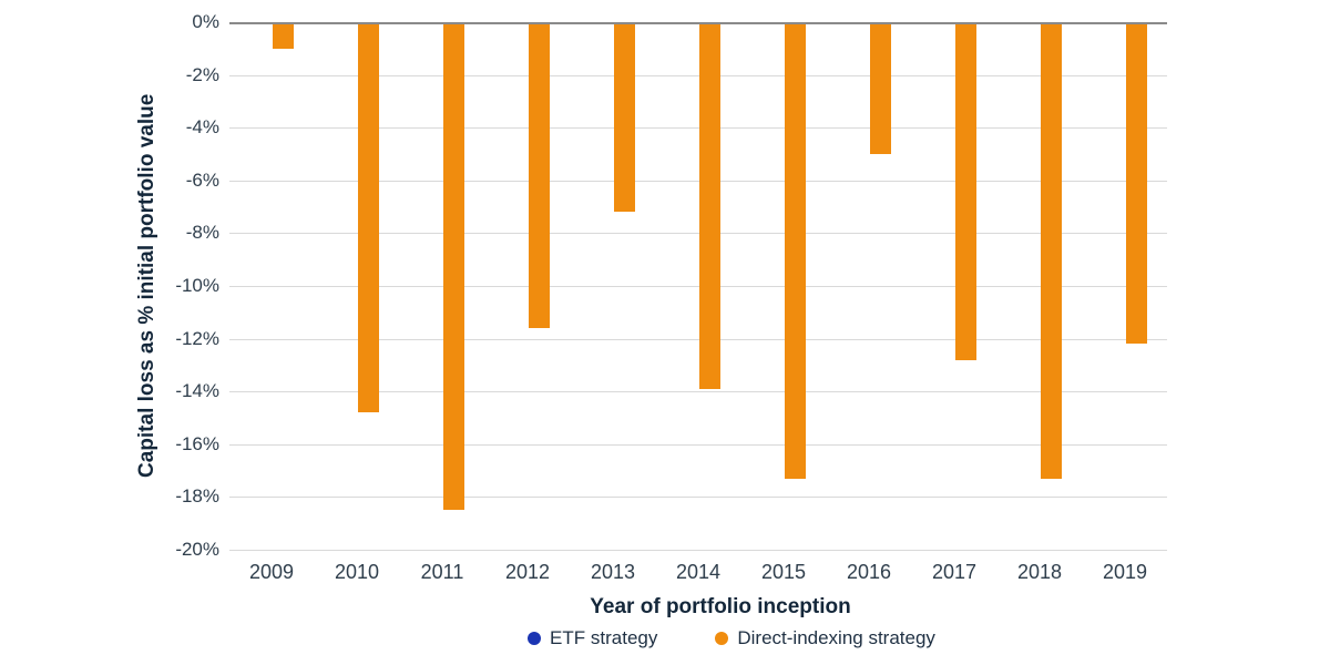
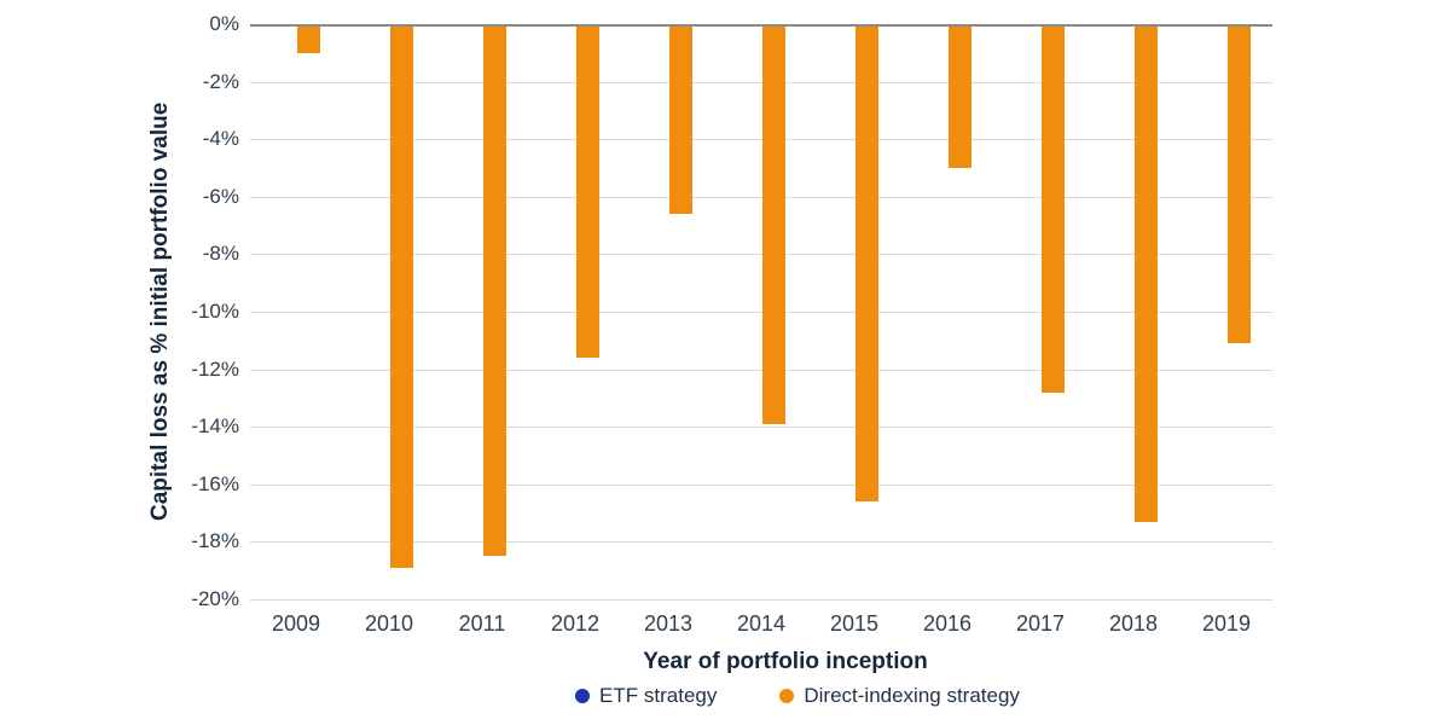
Direct-indexing strategy/2010: -14.8% -> -18.9%
Direct-indexing strategy/2013: -7.2% -> -6.6%
Direct-indexing strategy/2015: -17.3% -> -16.6%
Direct-indexing strategy/2019: -12.2% -> -11.1%
